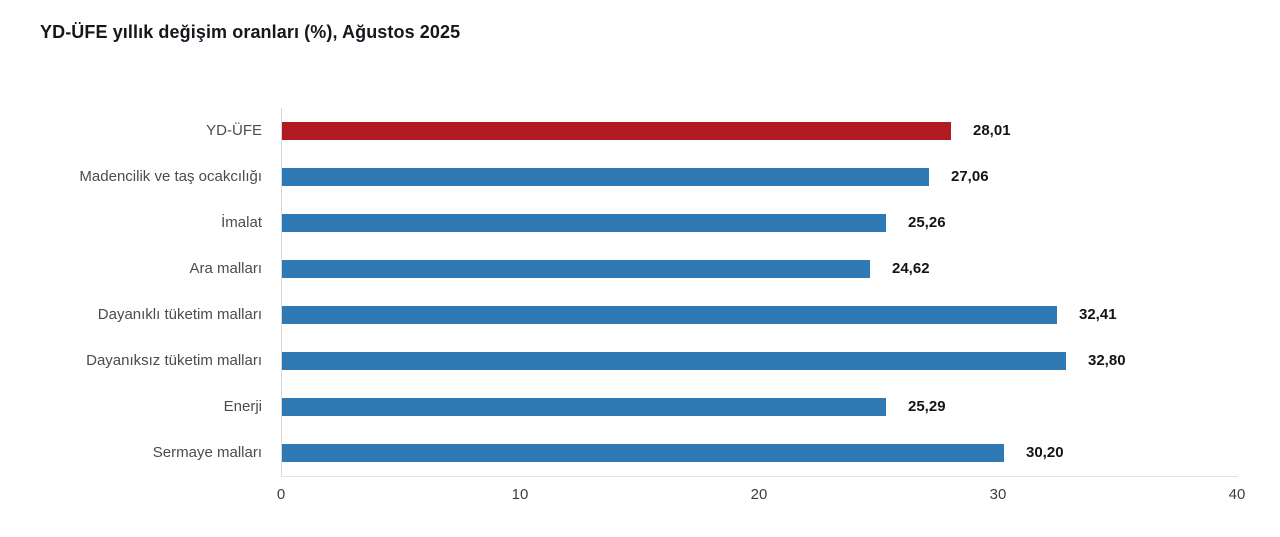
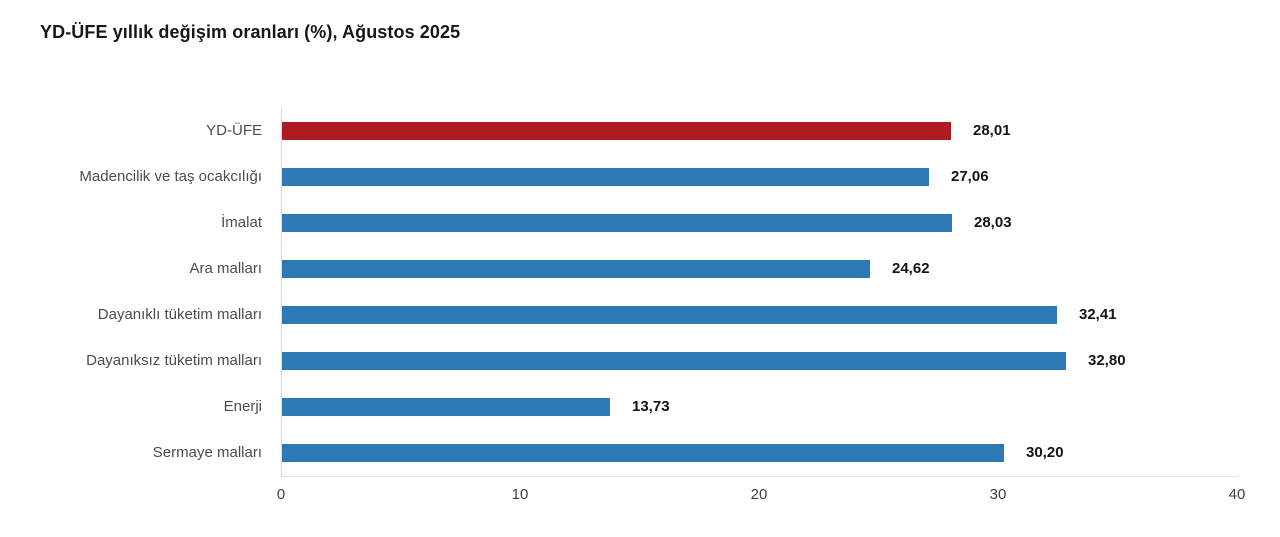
İmalat: 25,26 -> 28,03
Enerji: 25,29 -> 13,73
